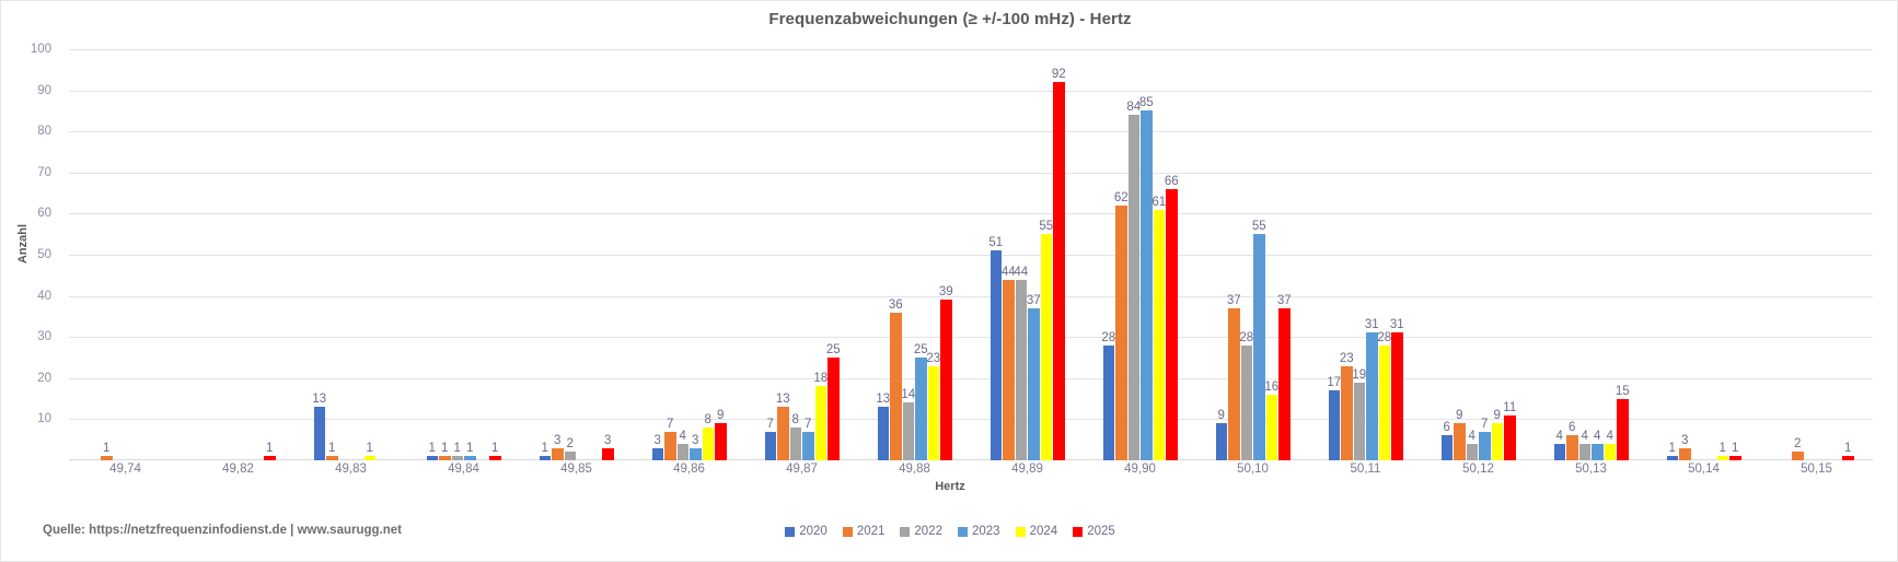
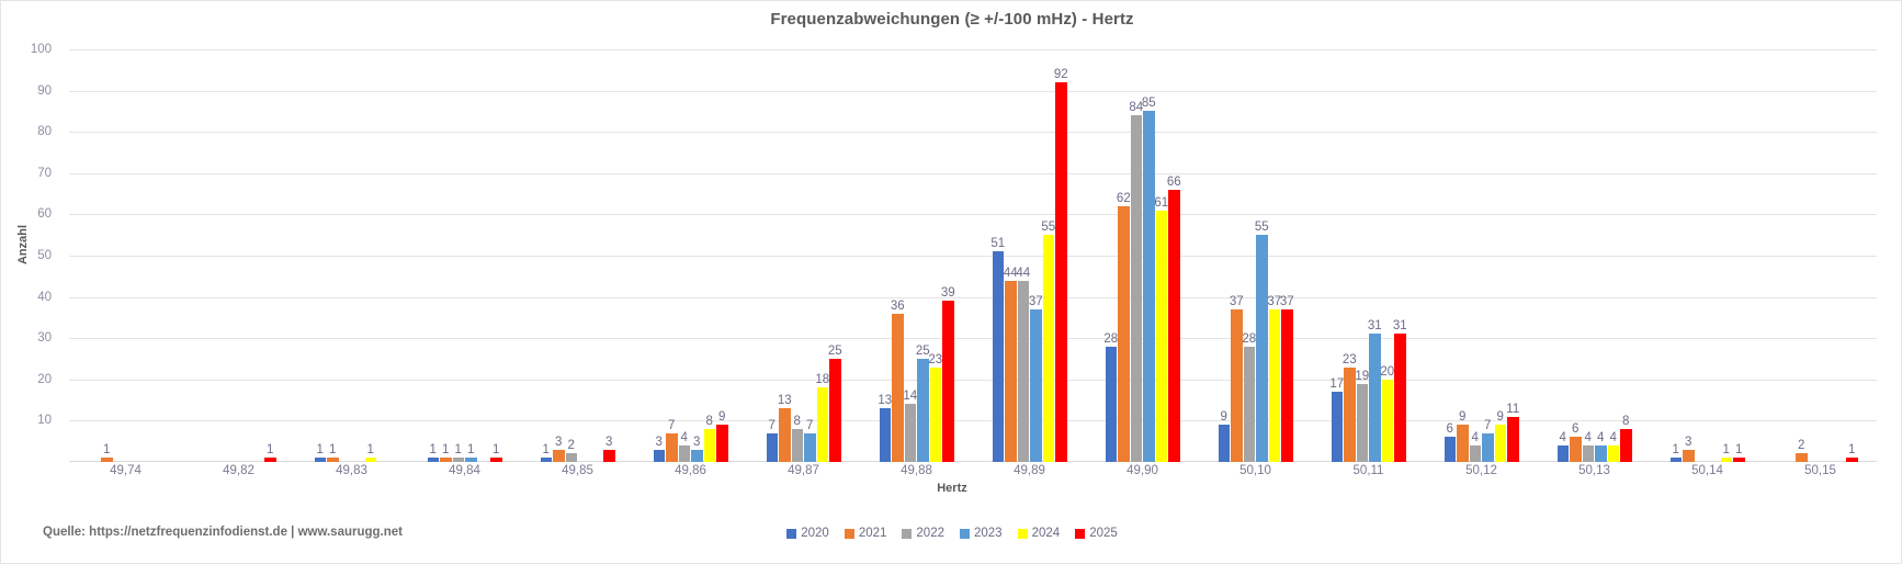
2020/49,83: 13 -> 1
2024/50,10: 16 -> 37
2024/50,11: 28 -> 20
2025/50,13: 15 -> 8
